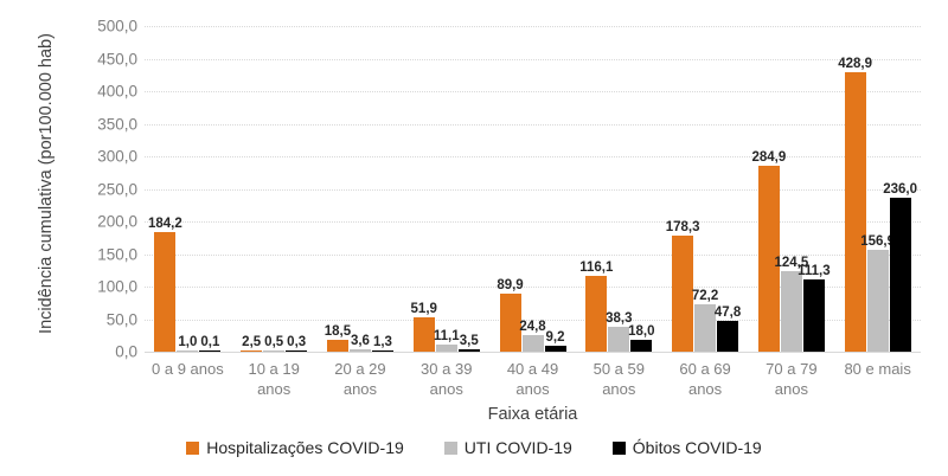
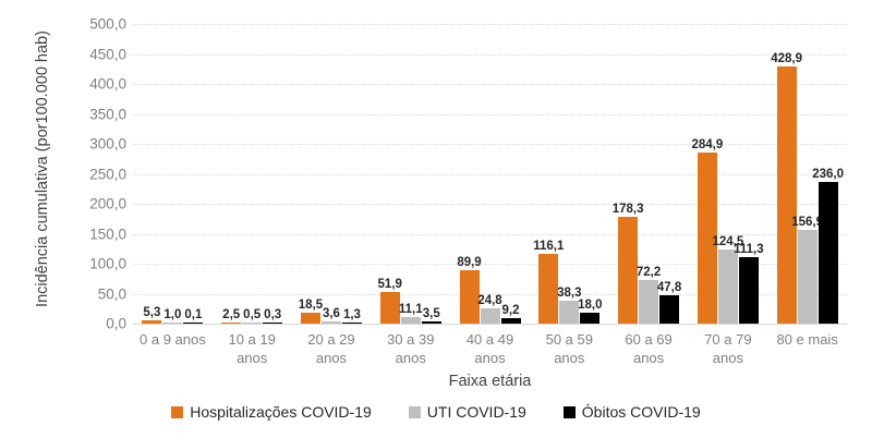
Hospitalizações COVID-19/0 a 9 anos: 184,2 -> 5,3
